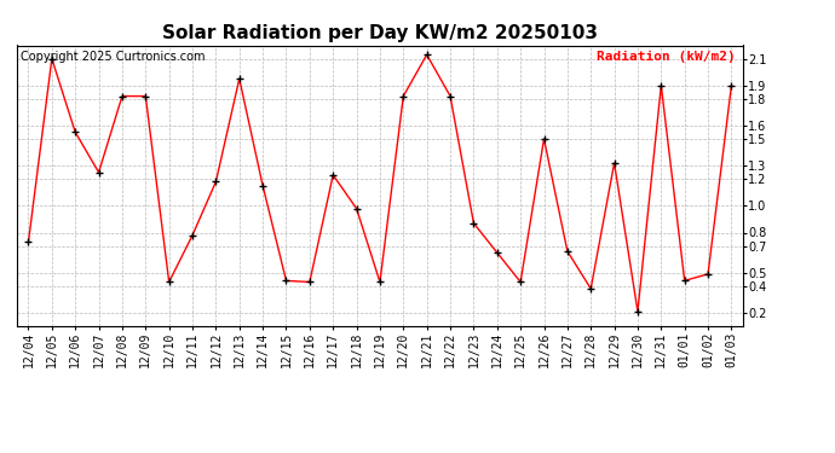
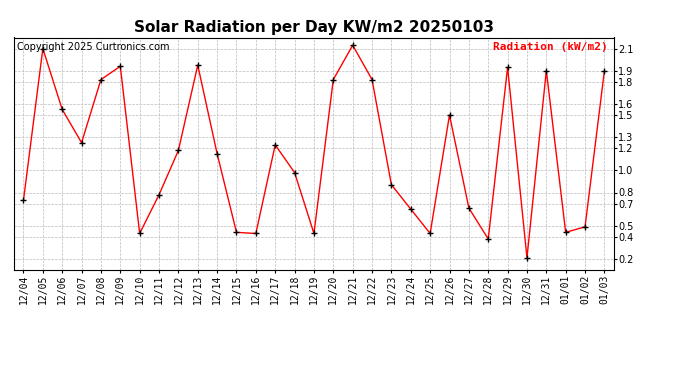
12/09: 1.82 -> 1.94
12/29: 1.32 -> 1.93
